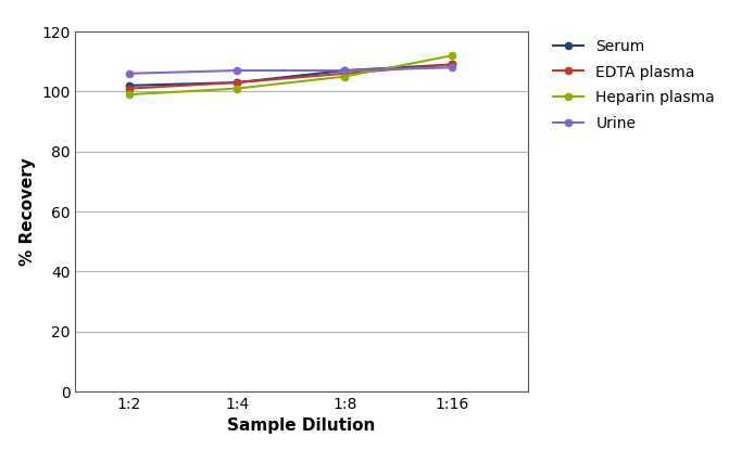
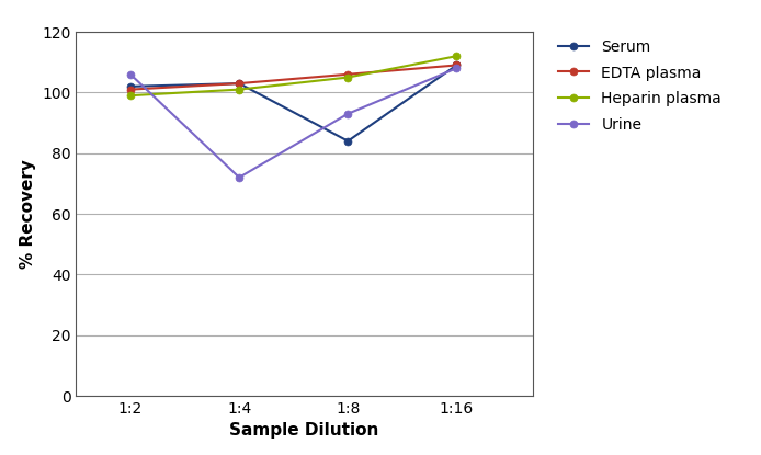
Urine/1:4: 107 -> 72
Serum/1:8: 107 -> 84
Urine/1:8: 107 -> 93
